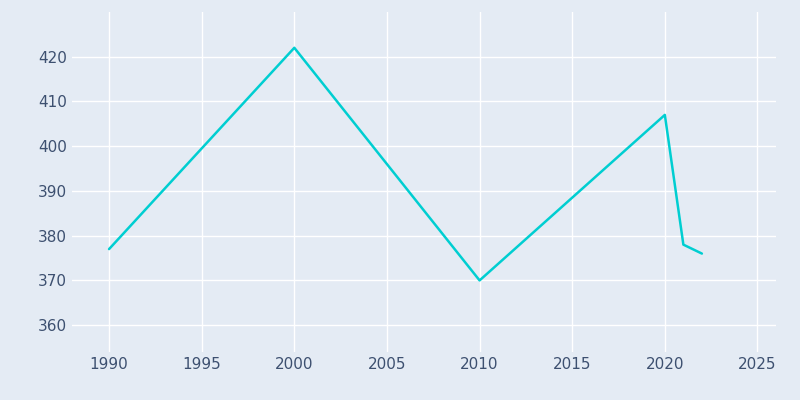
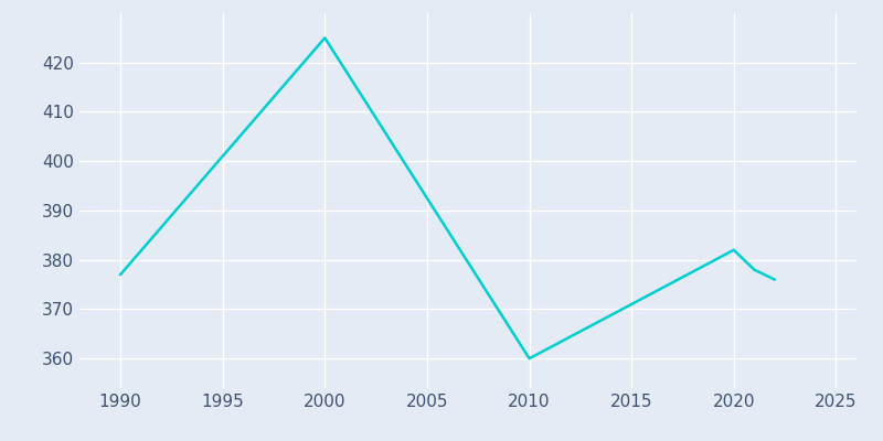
2000: 422 -> 425
2010: 370 -> 360
2020: 407 -> 382
